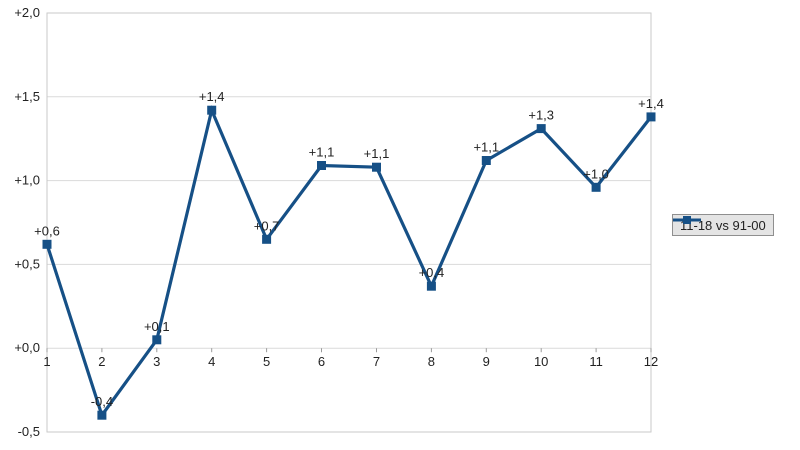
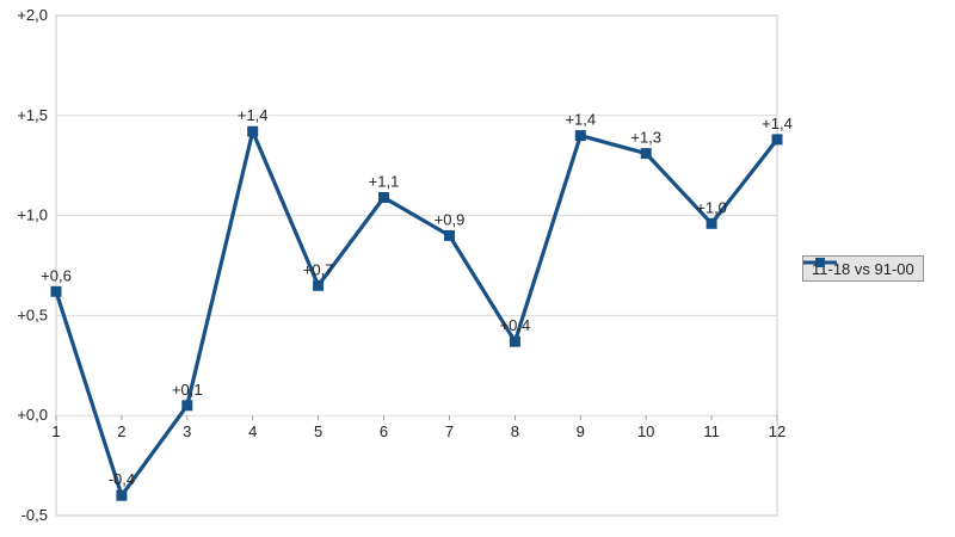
7: +1,1 -> +0,9
9: +1,1 -> +1,4
